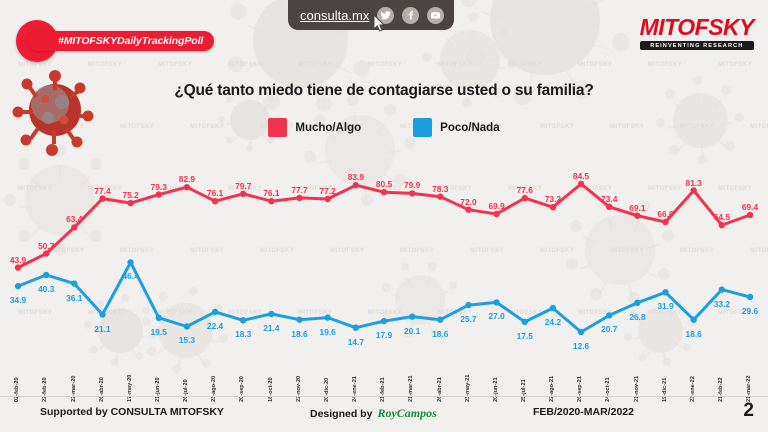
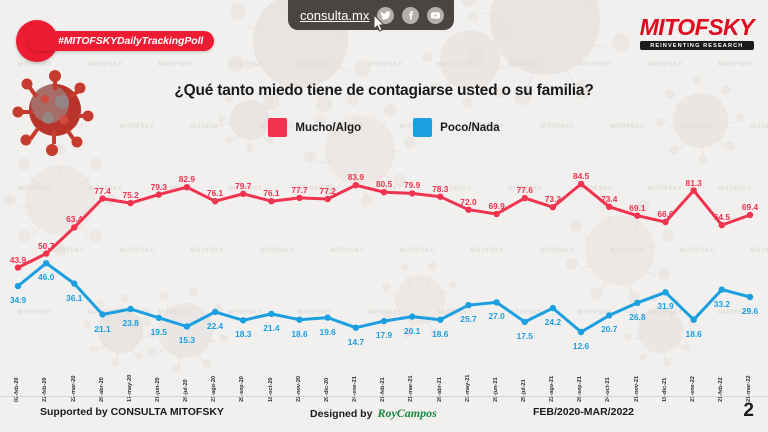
Poco/Nada/22-feb-20: 40.3 -> 46.0
Poco/Nada/17-may-20: 46.4 -> 23.8
